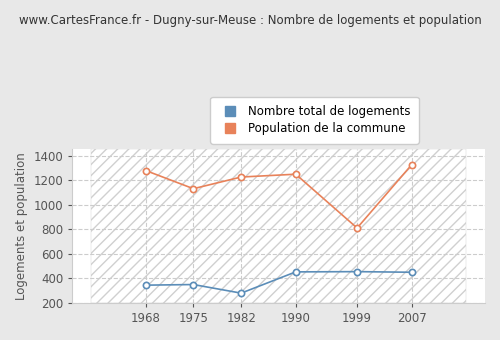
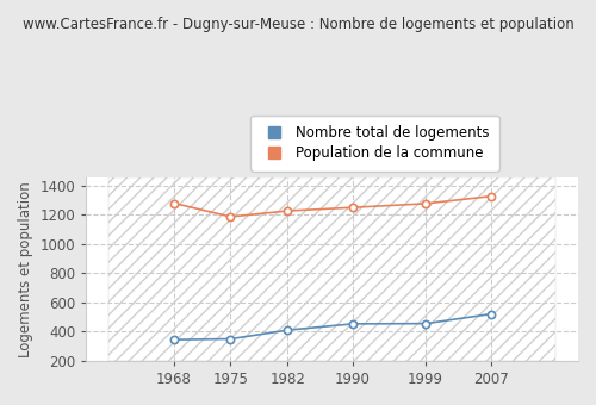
Population de la commune/1975: 1130 -> 1180
Nombre total de logements/1982: 280 -> 410
Population de la commune/1999: 810 -> 1280
Nombre total de logements/2007: 450 -> 520
